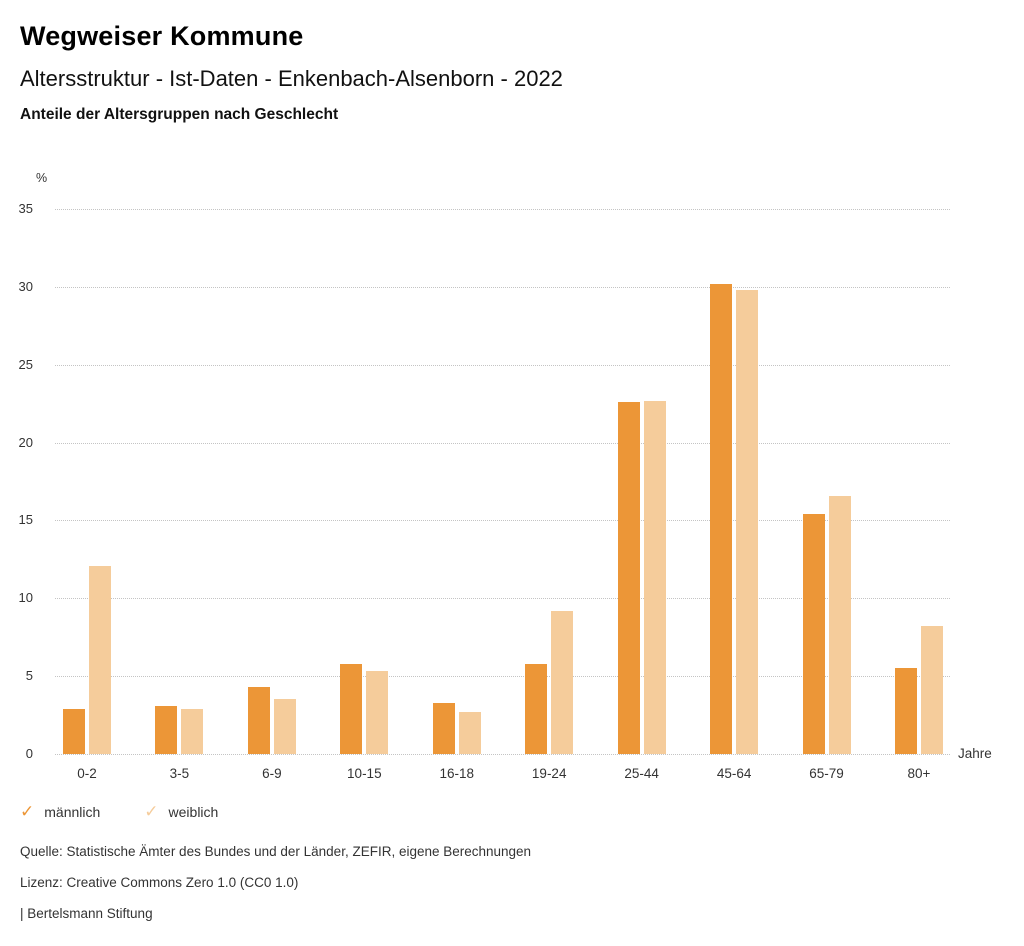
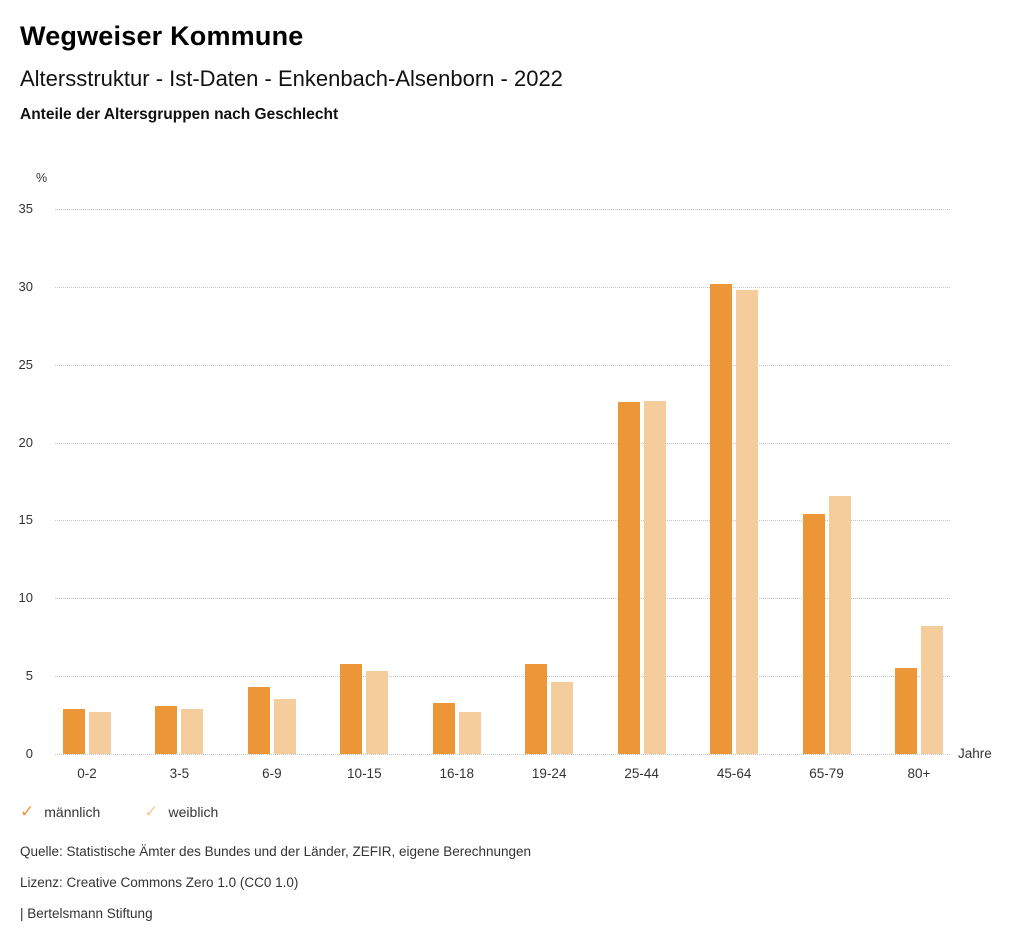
weiblich/0-2: 12.1 -> 2.7
weiblich/19-24: 9.2 -> 4.6
